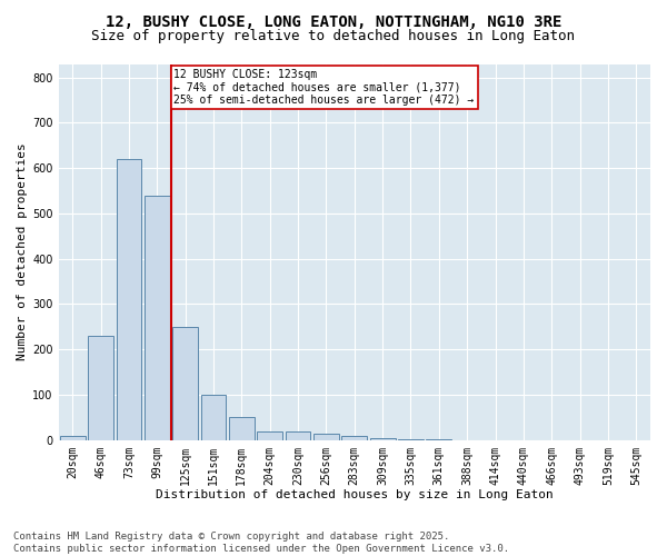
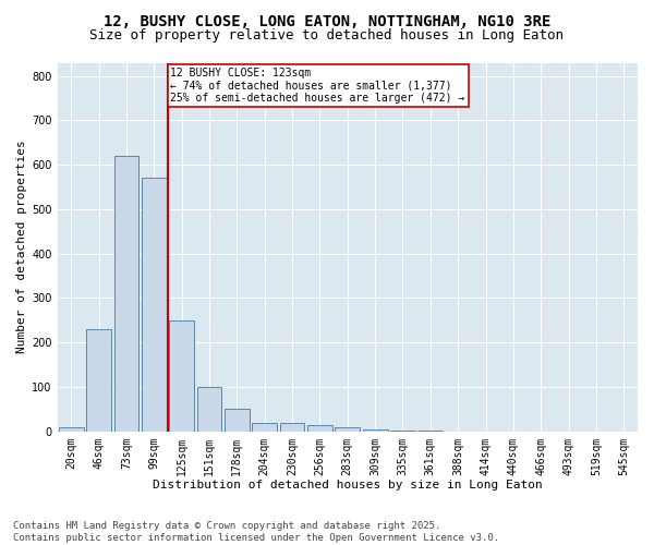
99sqm: 540 -> 570
